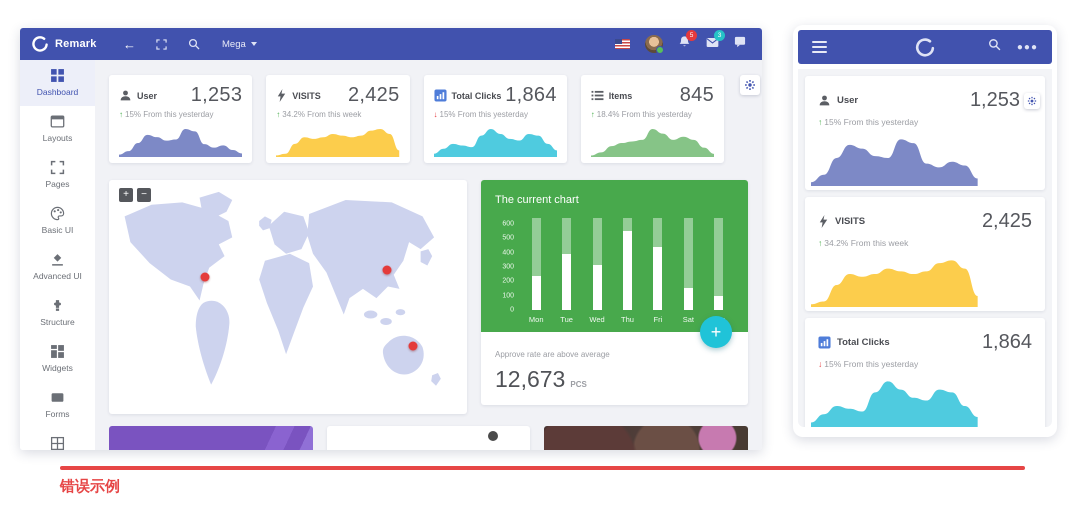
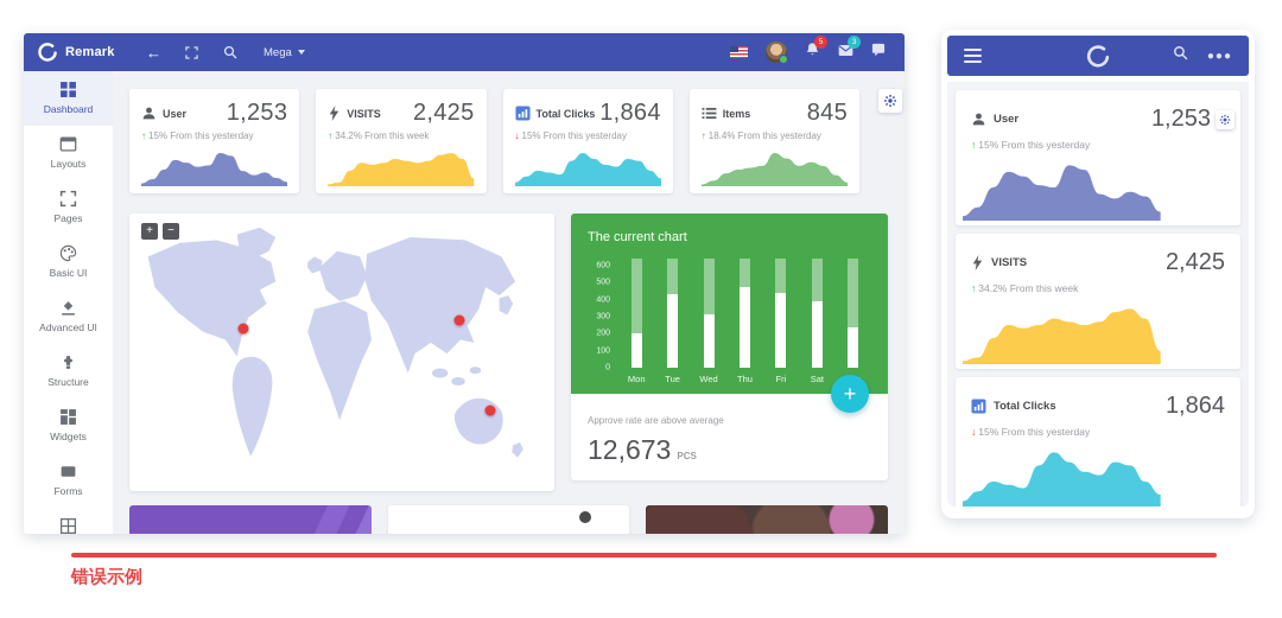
Mon: 240 -> 200
Tue: 390 -> 430
Thu: 550 -> 470
Sat: 150 -> 390
Sun: 100 -> 240
